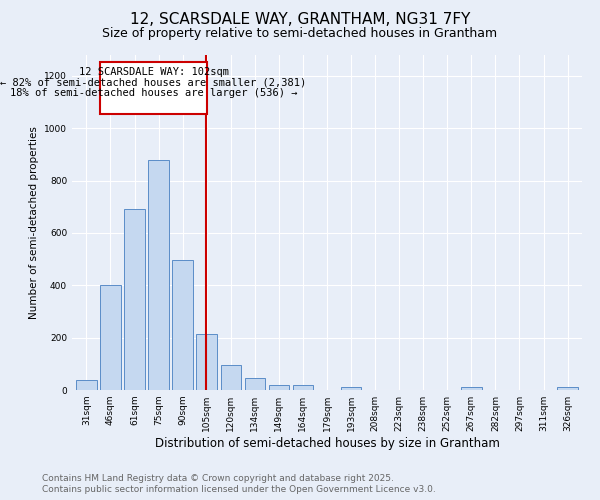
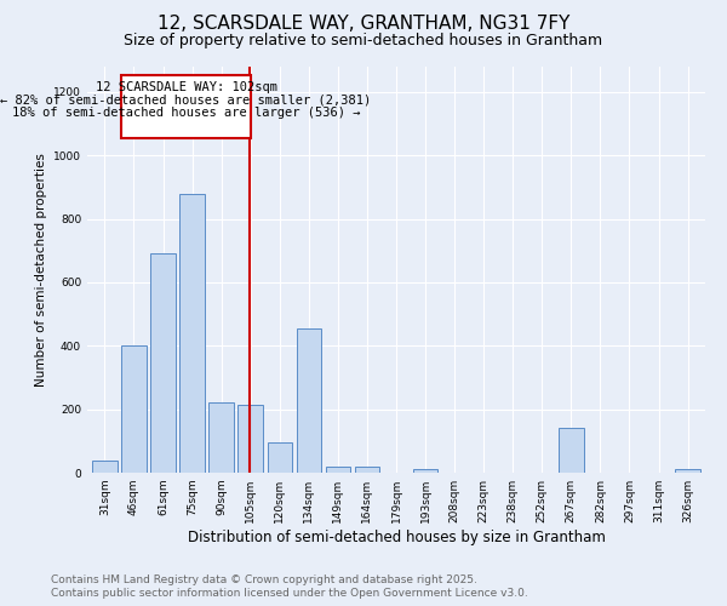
90sqm: 495 -> 220
134sqm: 45 -> 455
267sqm: 10 -> 140
